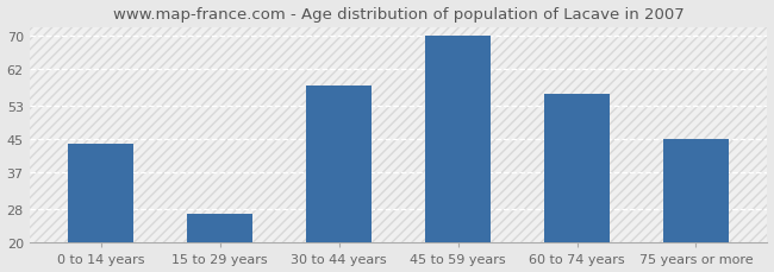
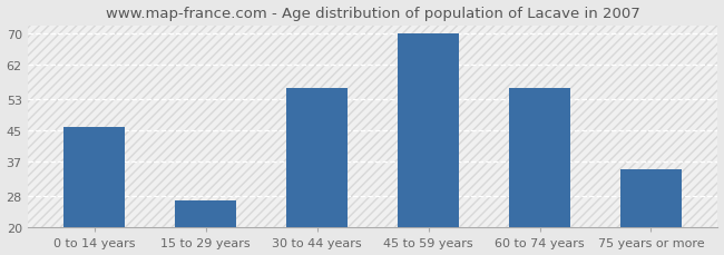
0 to 14 years: 44 -> 46
30 to 44 years: 58 -> 56
75 years or more: 45 -> 35
